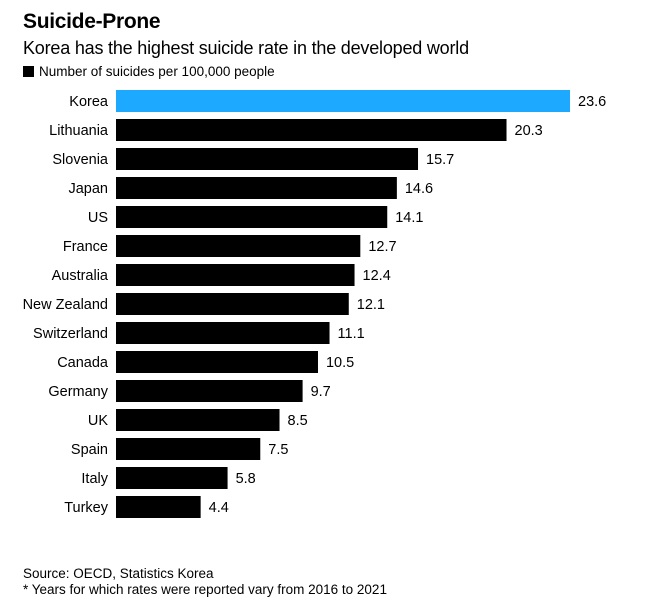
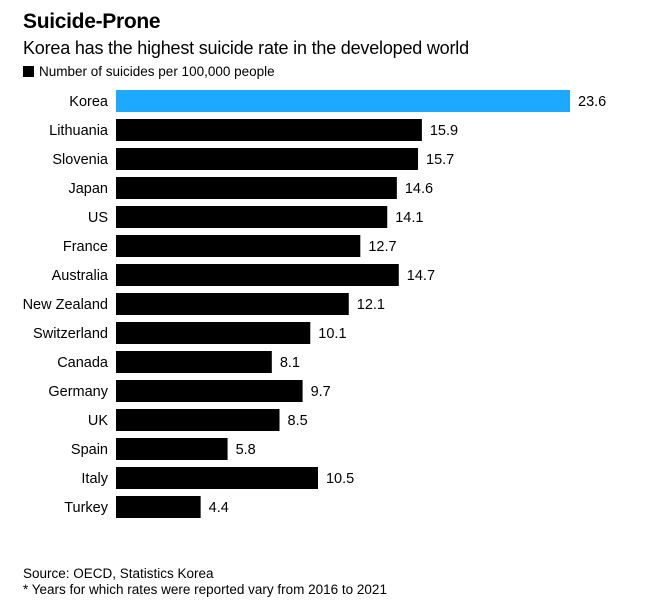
Lithuania: 20.3 -> 15.9
Australia: 12.4 -> 14.7
Switzerland: 11.1 -> 10.1
Canada: 10.5 -> 8.1
Spain: 7.5 -> 5.8
Italy: 5.8 -> 10.5
